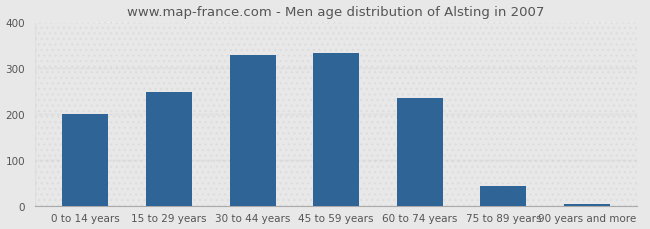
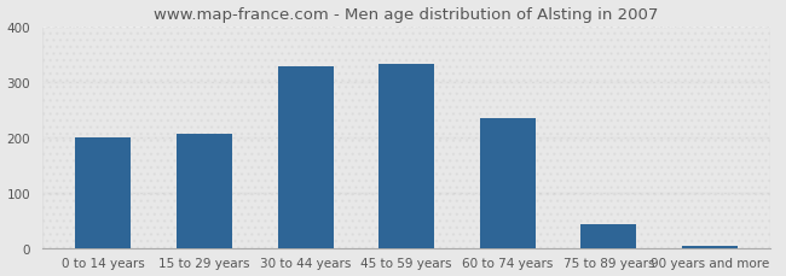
15 to 29 years: 248 -> 205
